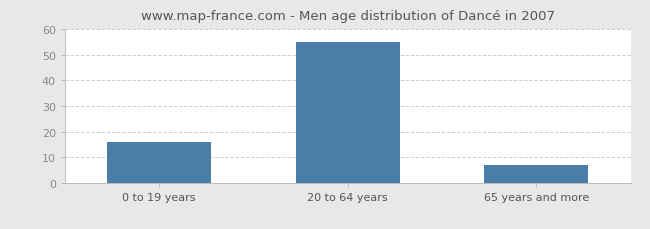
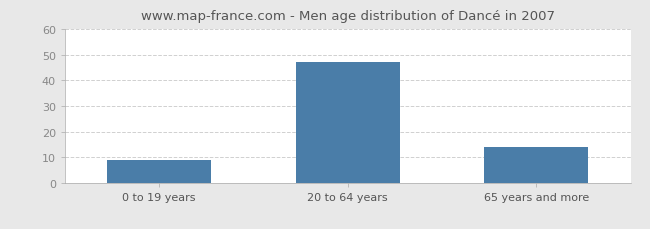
0 to 19 years: 16 -> 9
20 to 64 years: 55 -> 47
65 years and more: 7 -> 14
